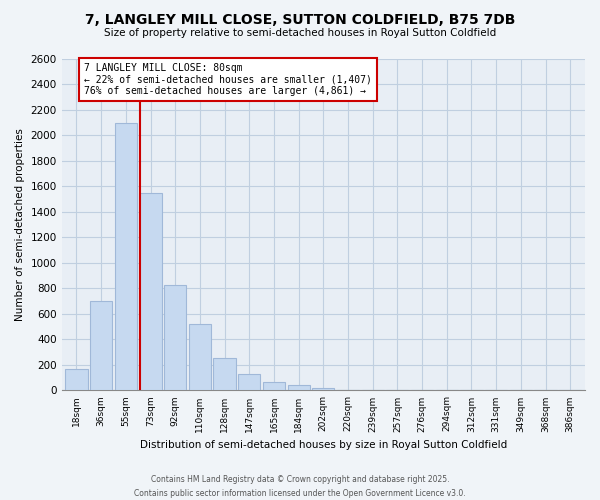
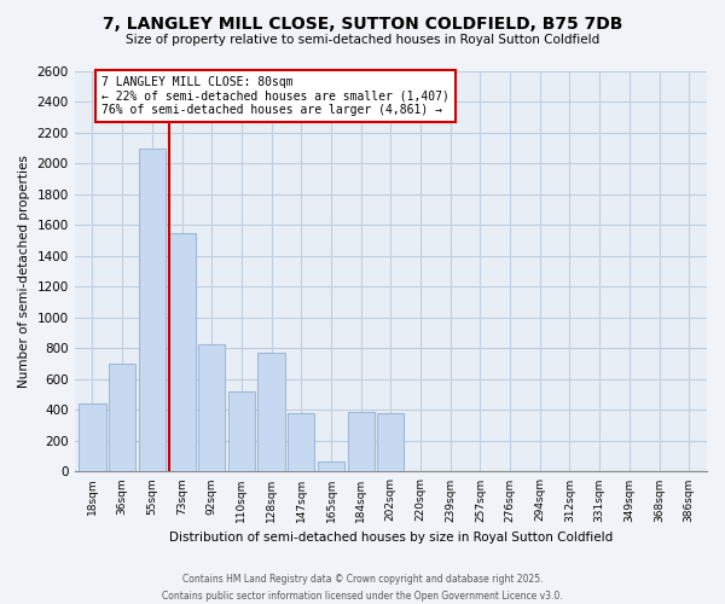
18sqm: 170 -> 440
128sqm: 260 -> 770
147sqm: 120 -> 380
184sqm: 40 -> 390
202sqm: 20 -> 380
